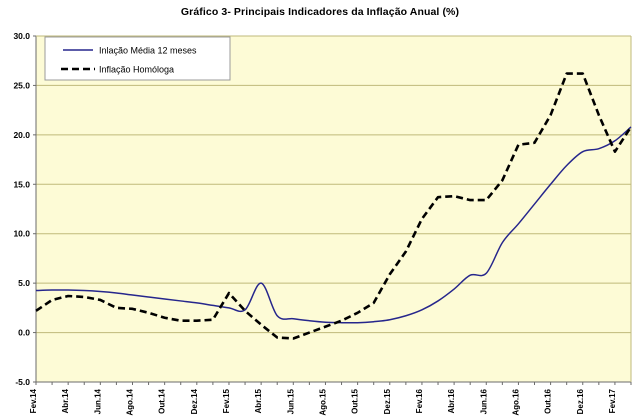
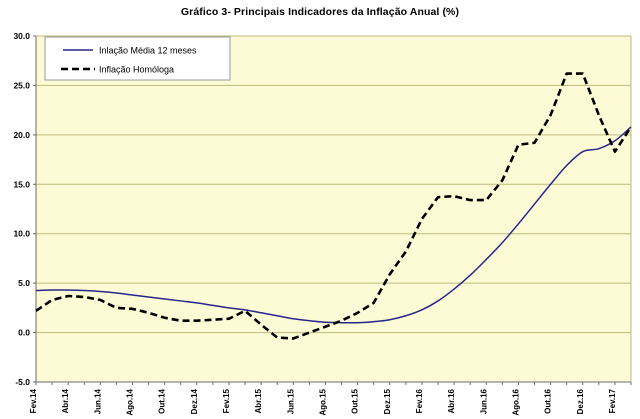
Inflação Homóloga/Fev.15: 4 -> 1
Inlação Média 12 meses/Abr.15: 5 -> 2
Inlação Média 12 meses/Jun.16: 6 -> 7
